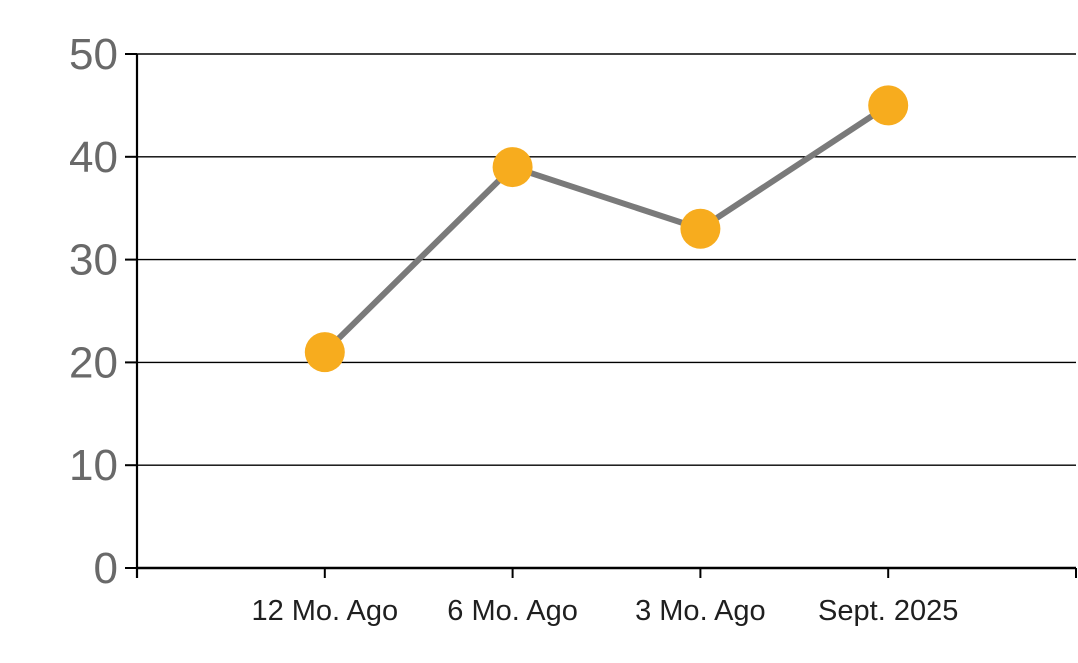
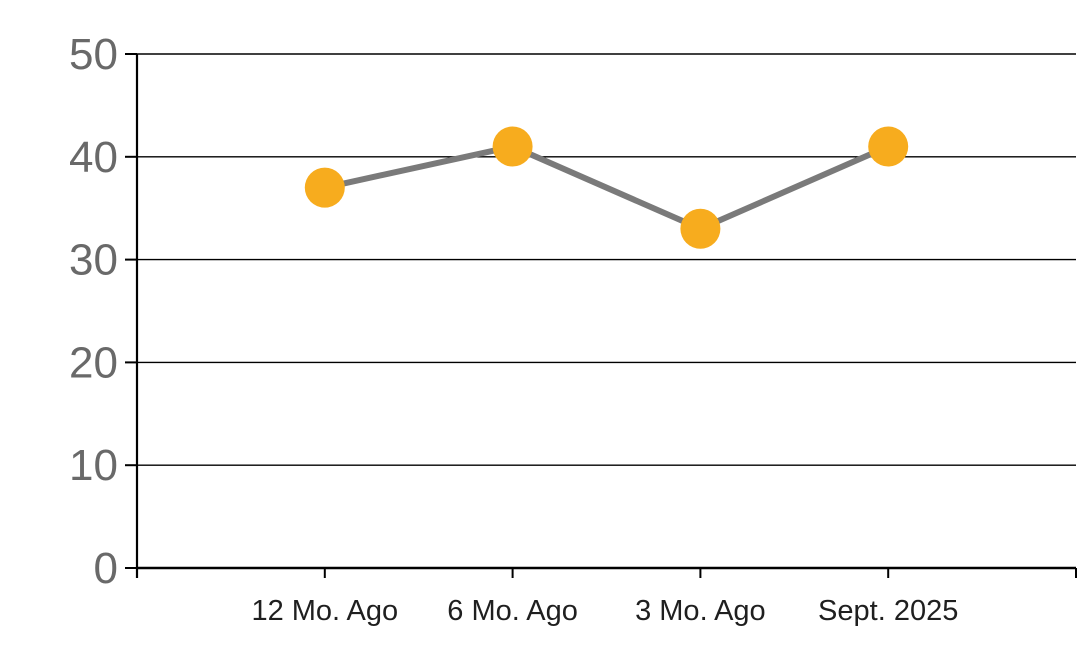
12 Mo. Ago: 21 -> 37
6 Mo. Ago: 39 -> 41
Sept. 2025: 45 -> 41
